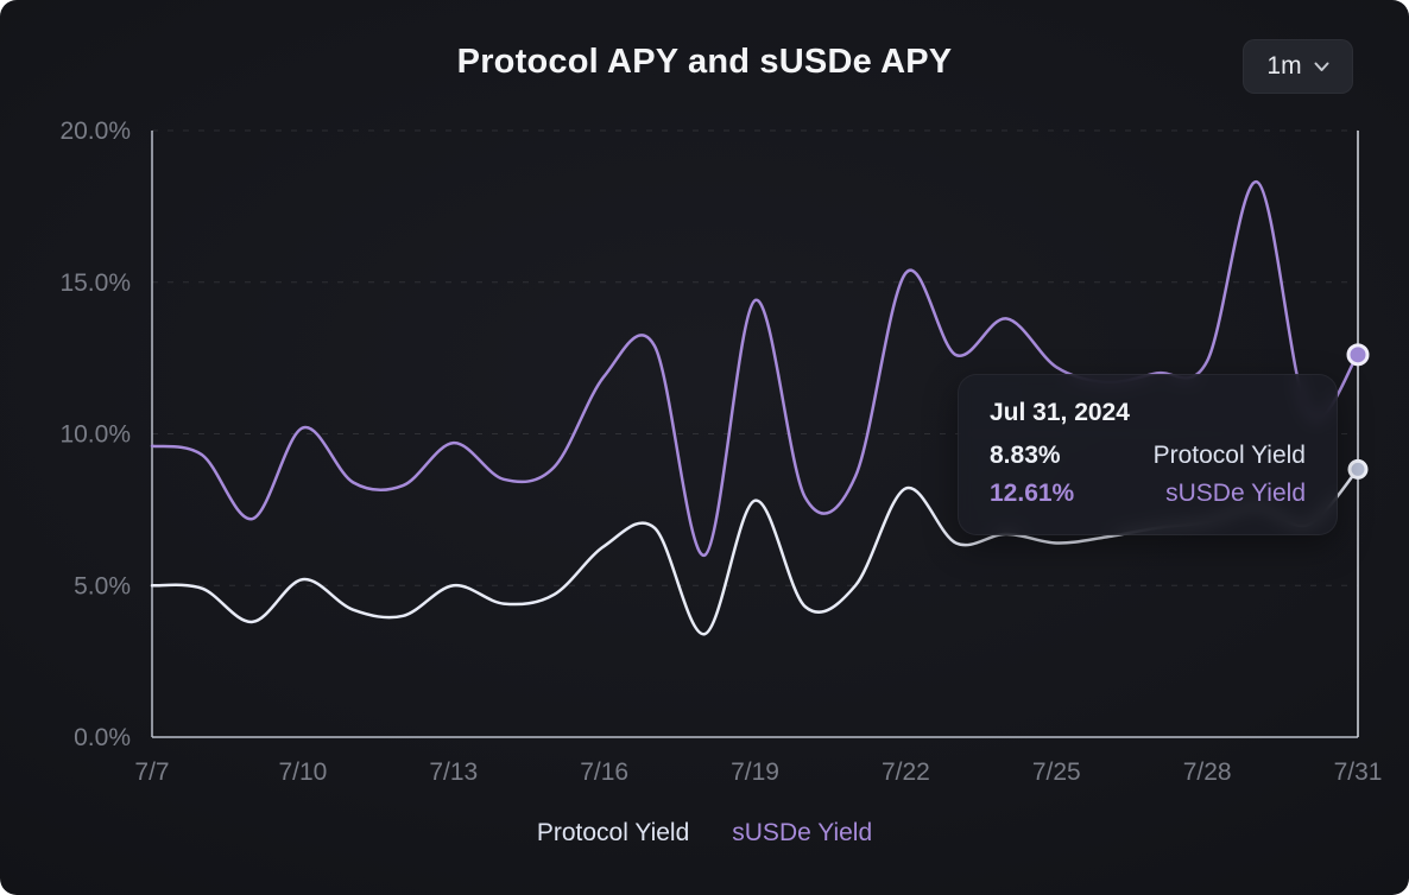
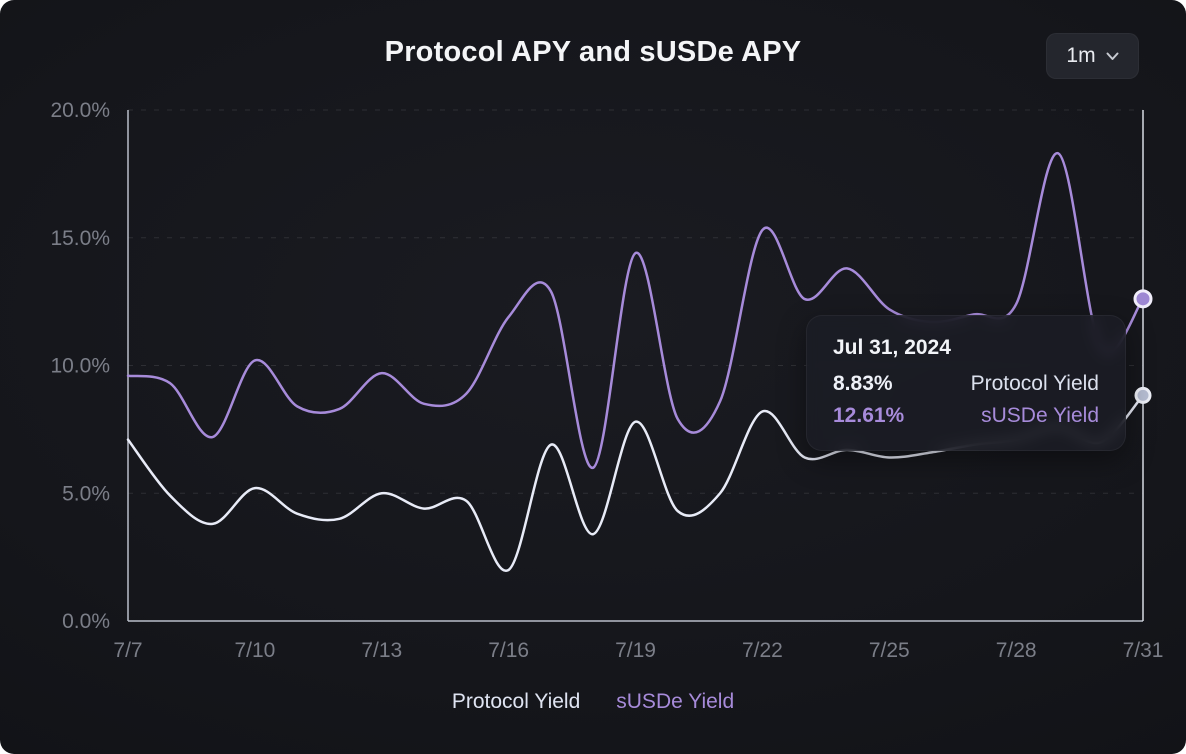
Protocol Yield/7/7: 5.0% -> 7.1%
Protocol Yield/7/16: 6.3% -> 2.0%
